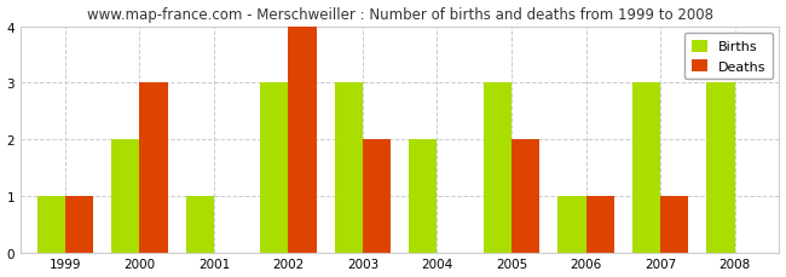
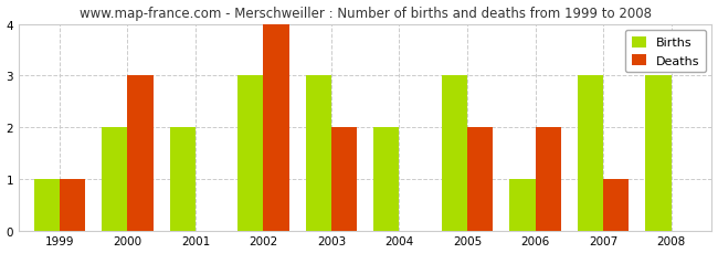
Births/2001: 1 -> 2
Deaths/2006: 1 -> 2
